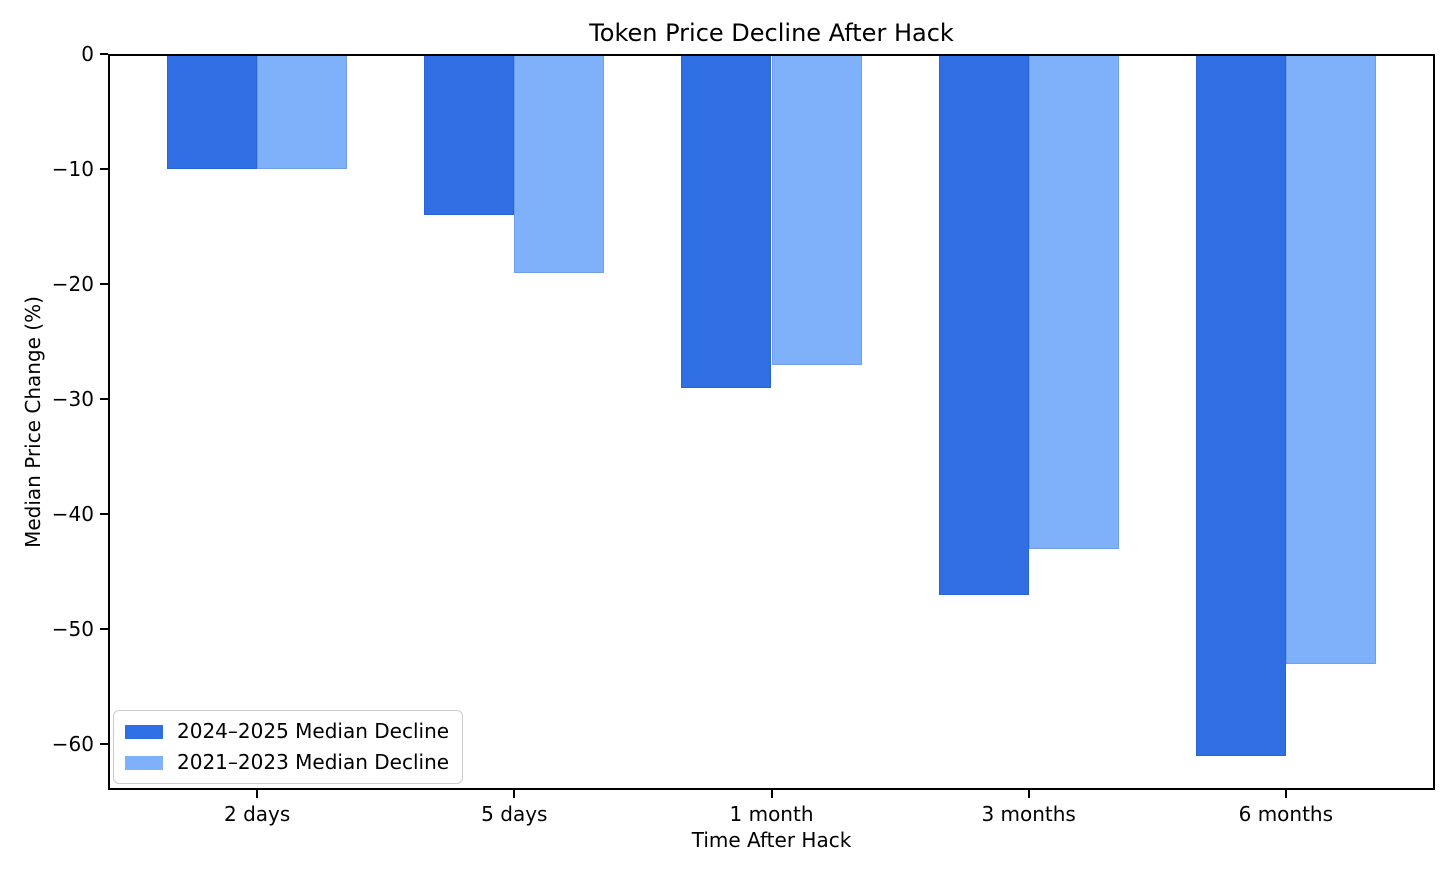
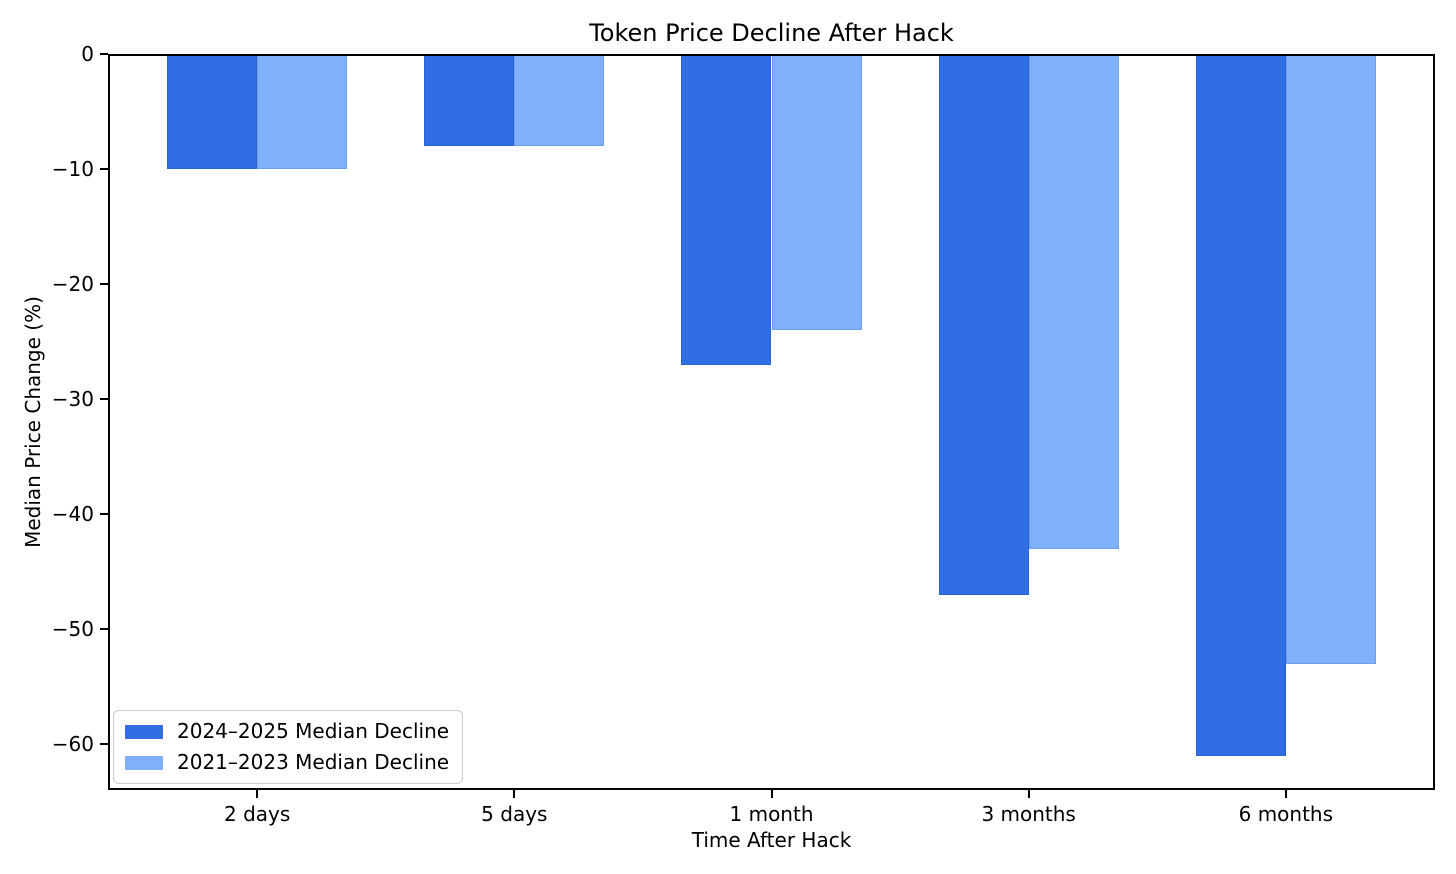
2024–2025 Median Decline/5 days: -14 -> -8
2021–2023 Median Decline/5 days: -19 -> -8
2024–2025 Median Decline/1 month: -29 -> -27
2021–2023 Median Decline/1 month: -27 -> -24
